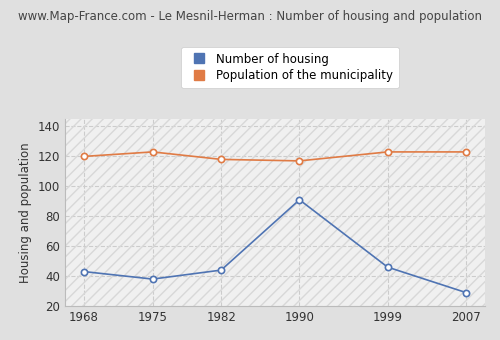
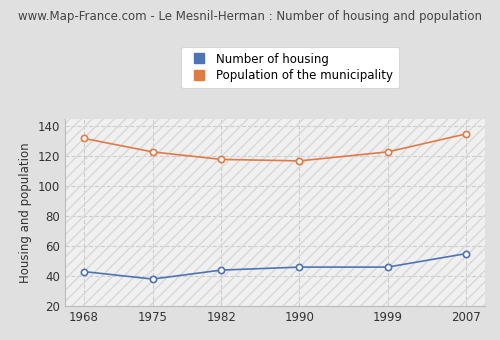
Population of the municipality/1968: 120 -> 132
Number of housing/1990: 91 -> 46
Number of housing/2007: 29 -> 55
Population of the municipality/2007: 123 -> 135
